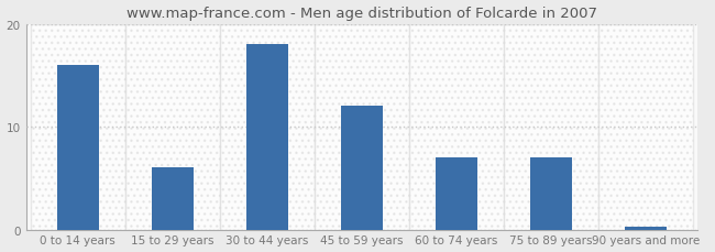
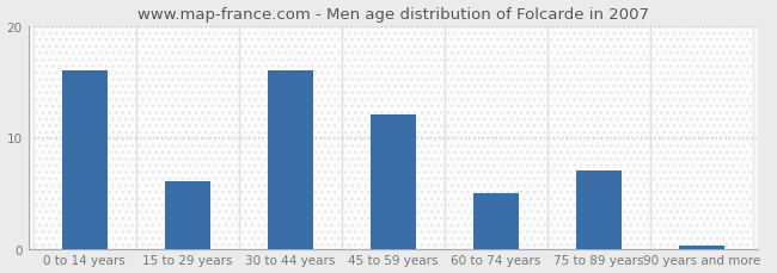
30 to 44 years: 18.0 -> 16.0
60 to 74 years: 7.0 -> 5.0
